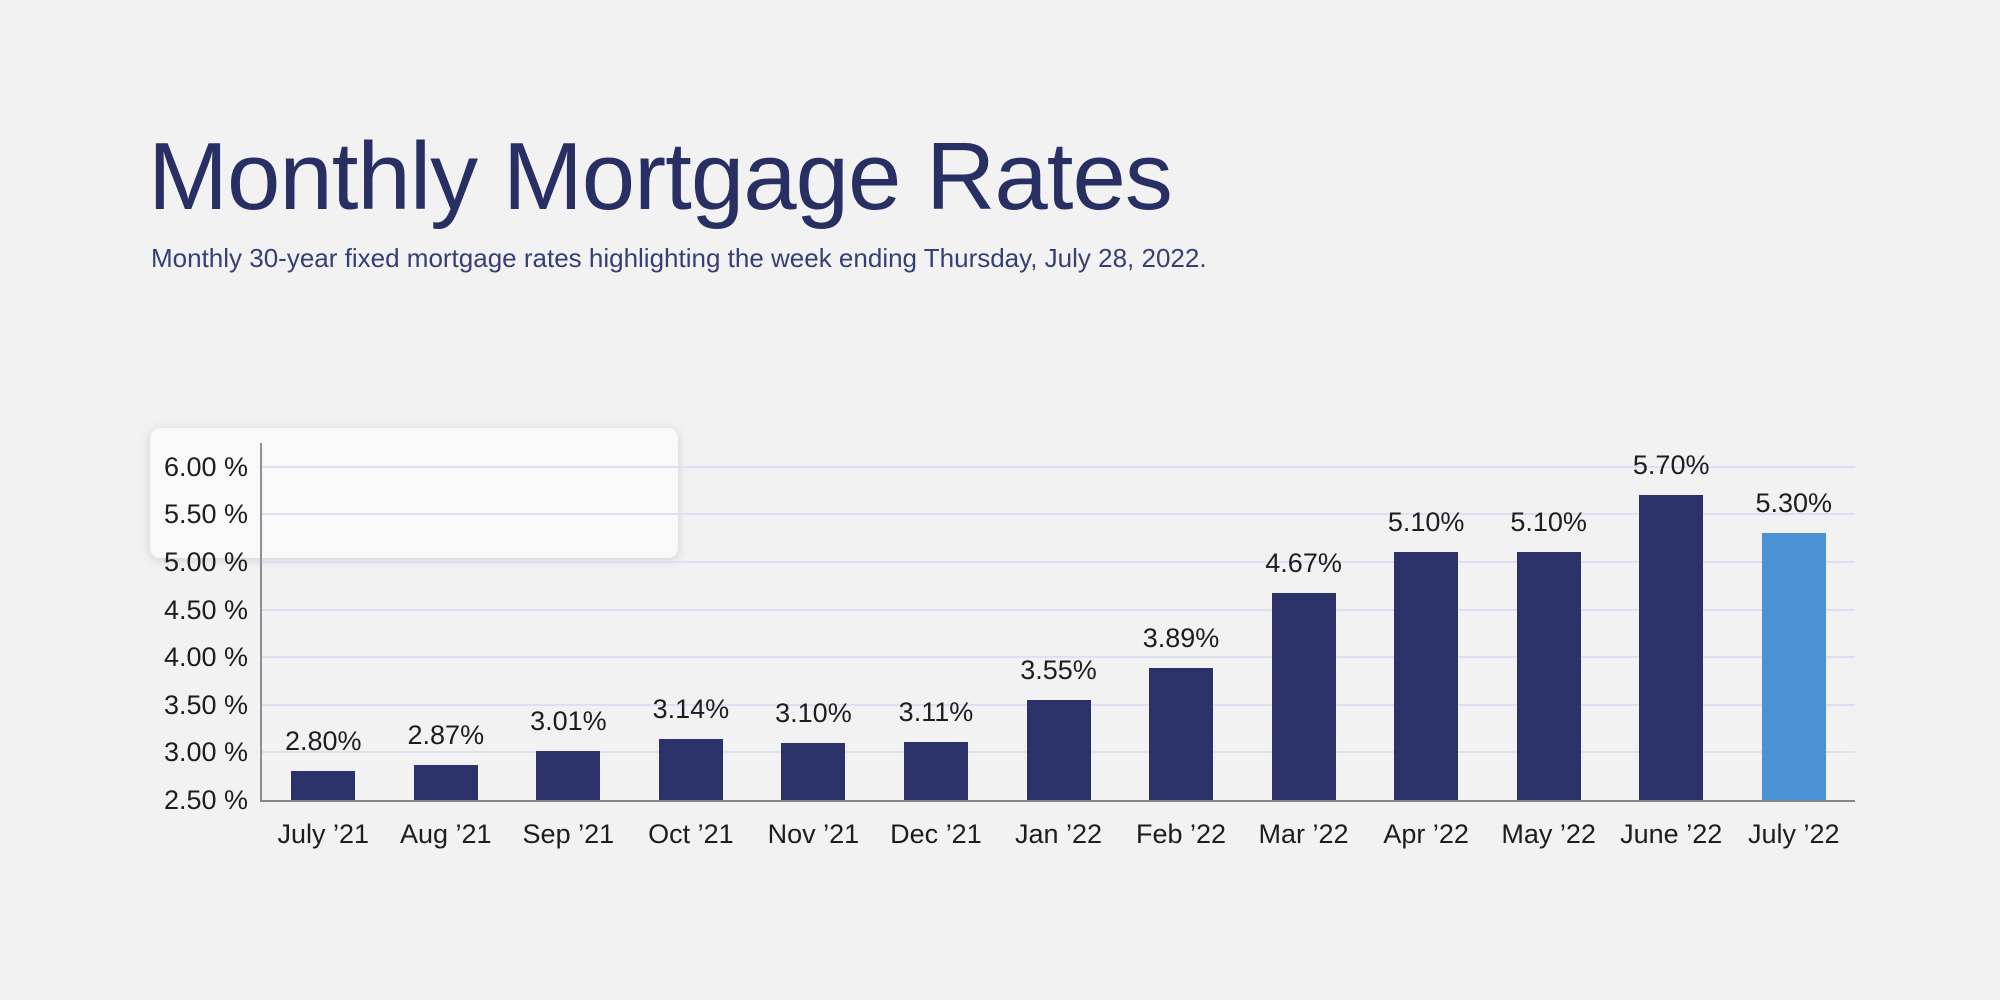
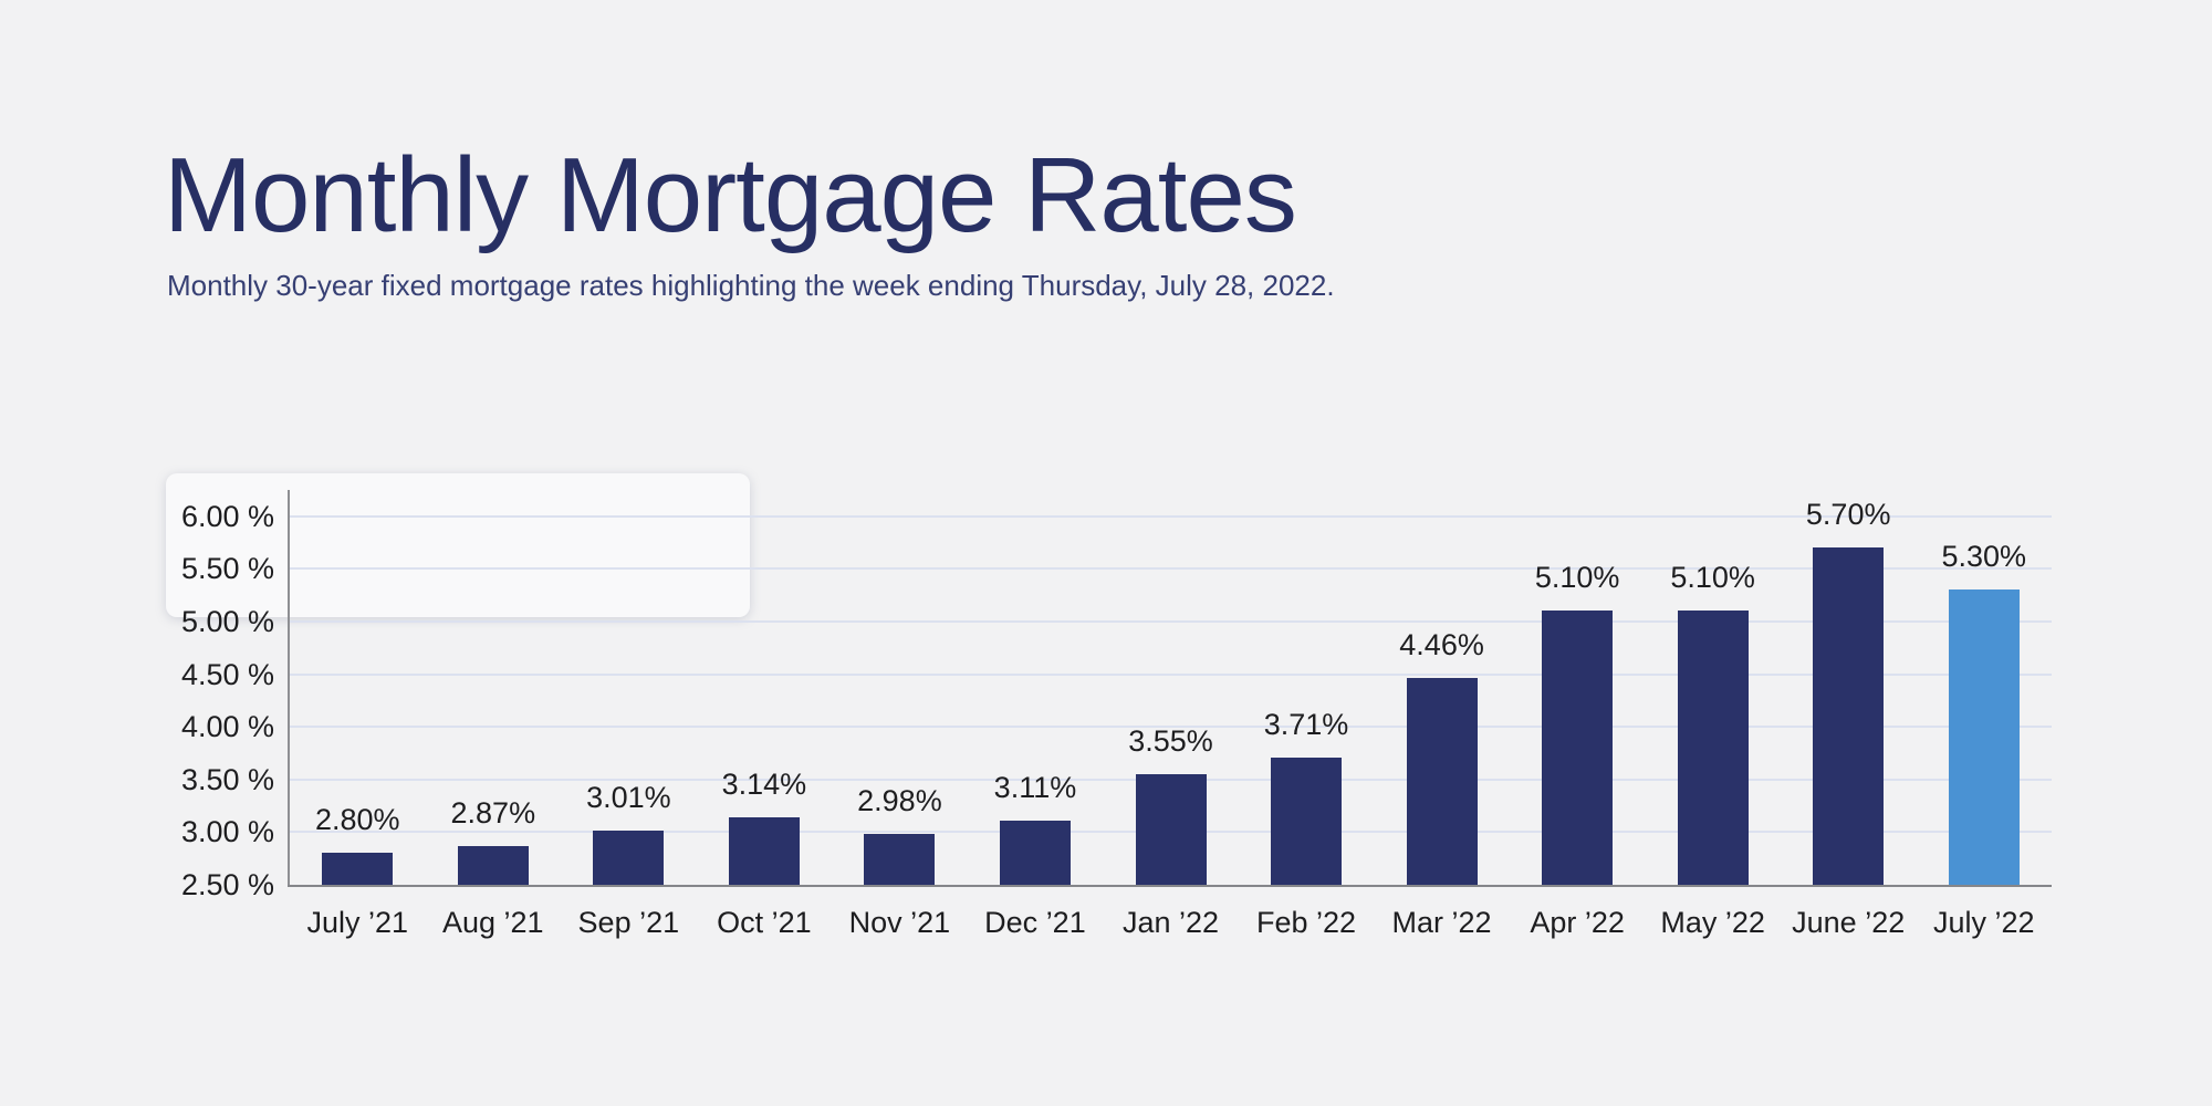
Nov ’21: 3.10% -> 2.98%
Feb ’22: 3.89% -> 3.71%
Mar ’22: 4.67% -> 4.46%
